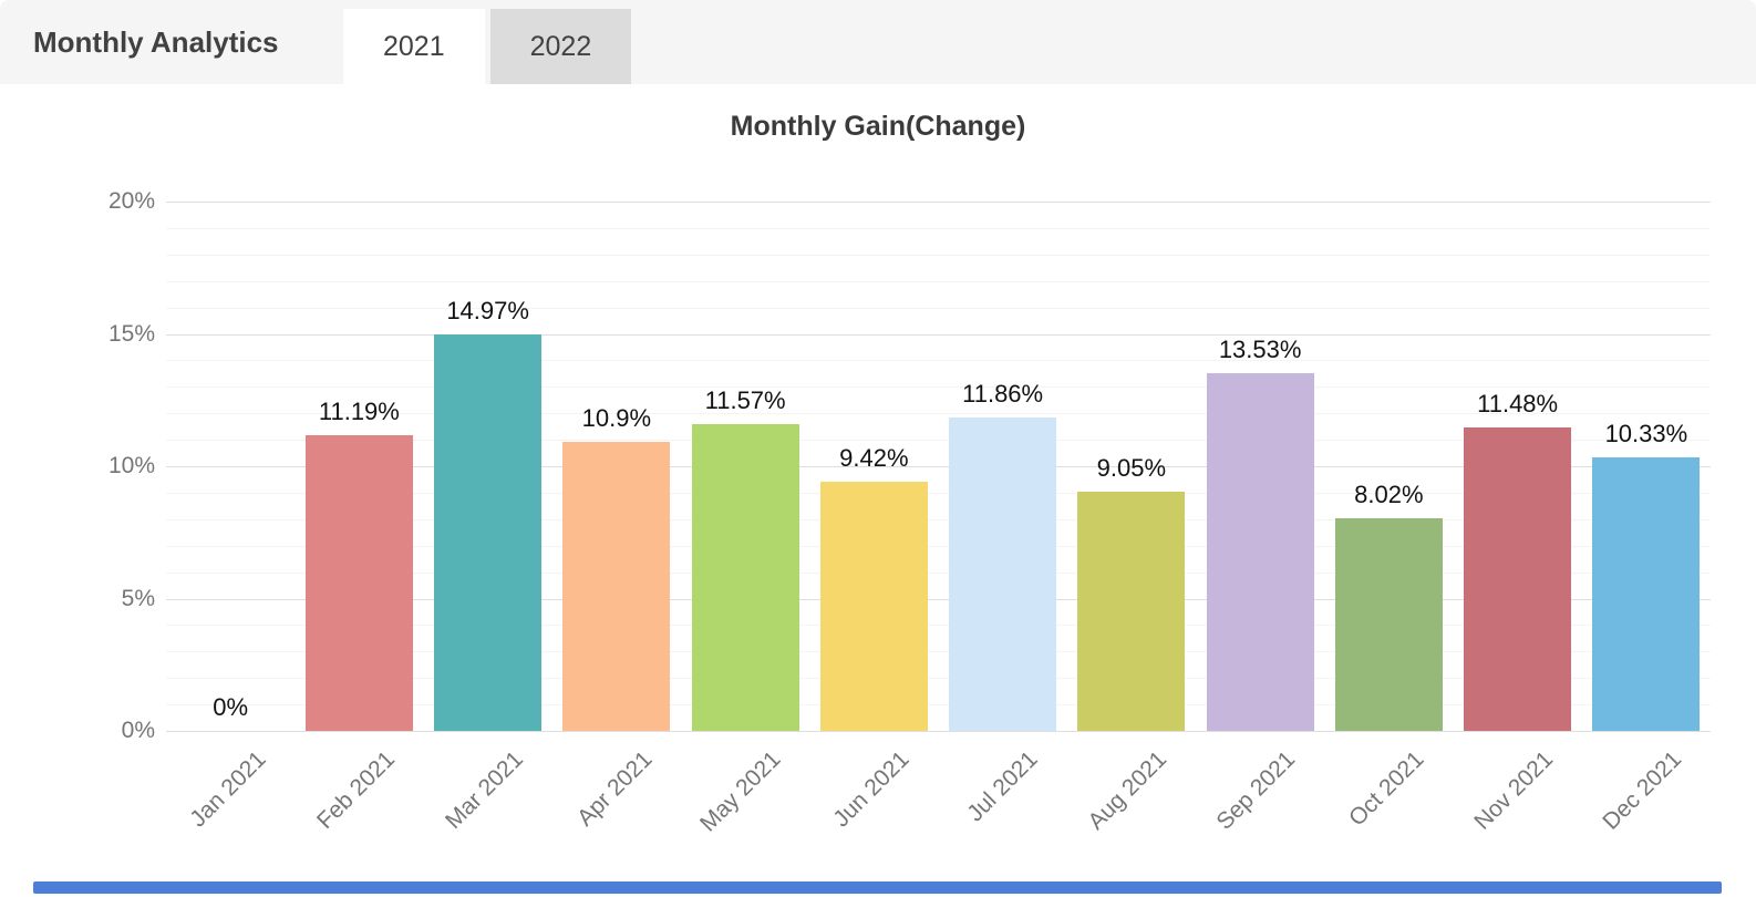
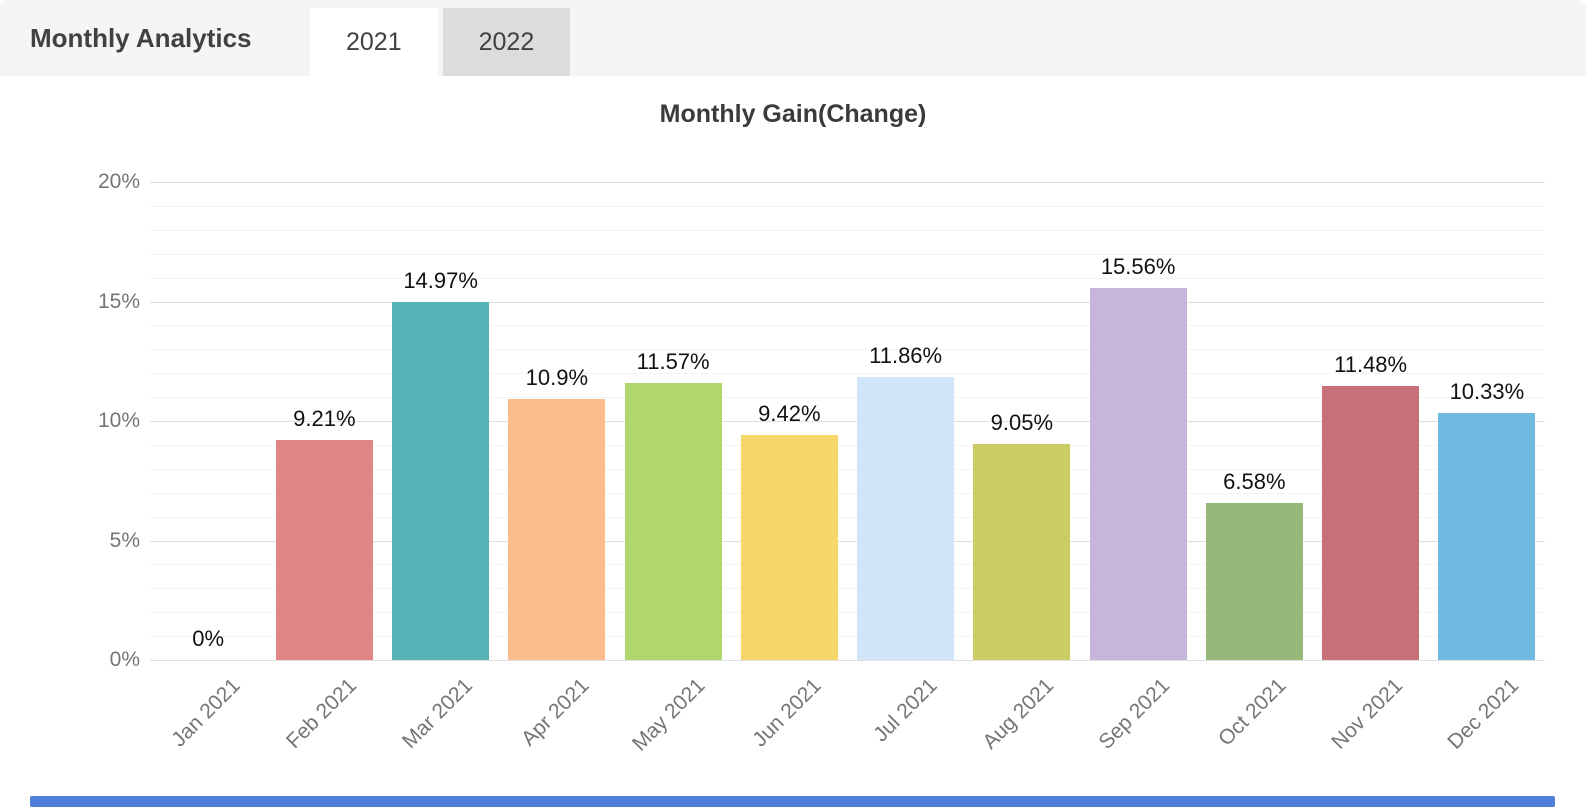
Feb 2021: 11.19% -> 9.21%
Sep 2021: 13.53% -> 15.56%
Oct 2021: 8.02% -> 6.58%
